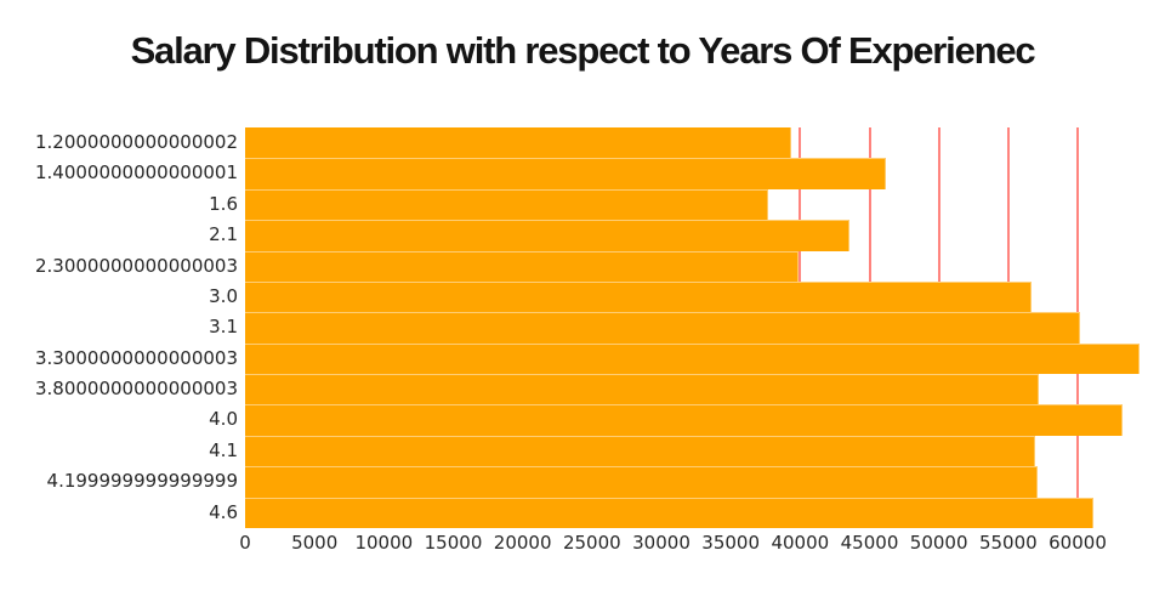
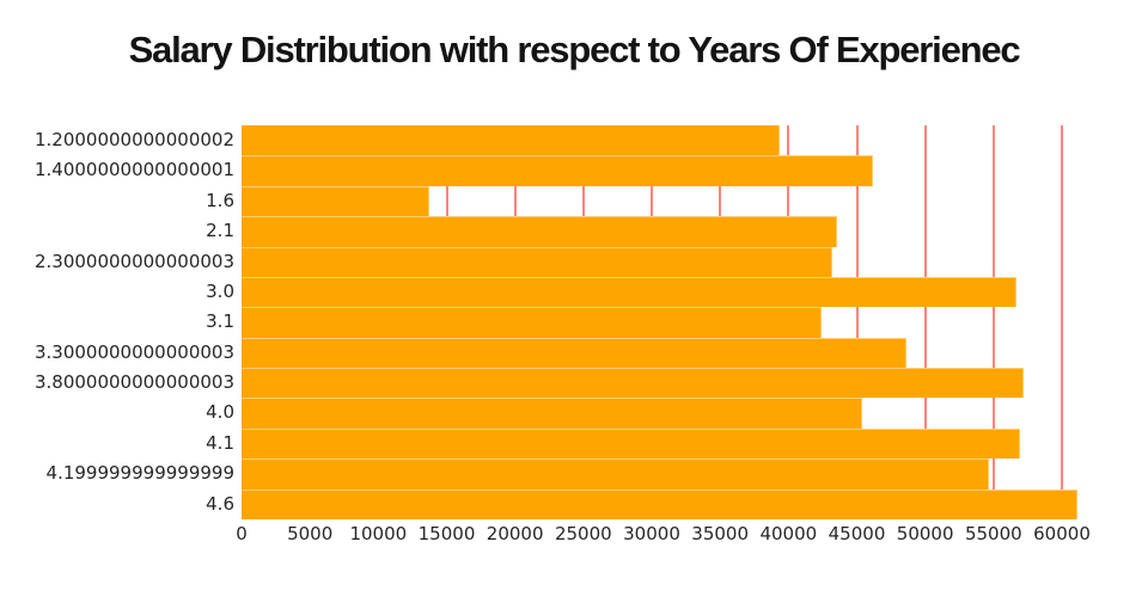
1.6: 37700 -> 13700
2.3000000000000003: 39900 -> 43200
3.1: 60200 -> 42400
3.3000000000000003: 64400 -> 48600
4.0: 63200 -> 45400
4.199999999999999: 57100 -> 54700
